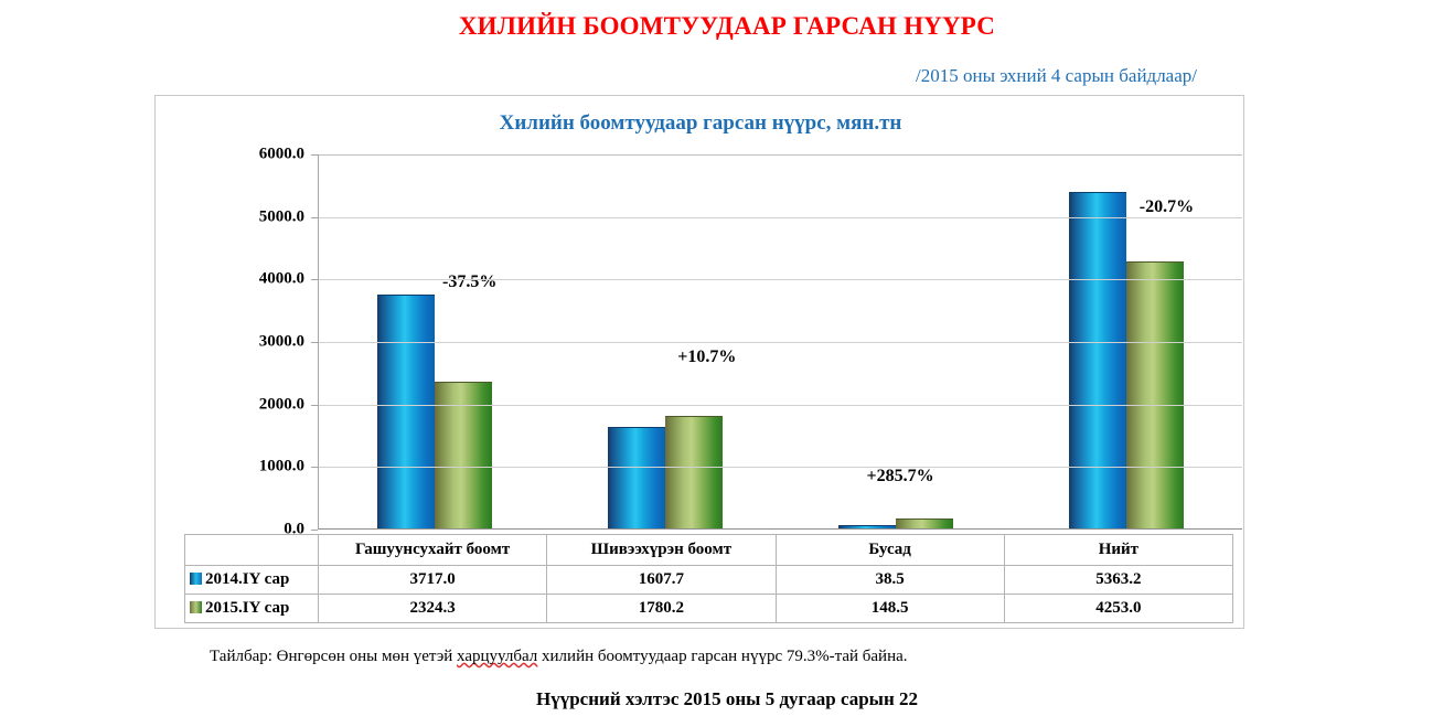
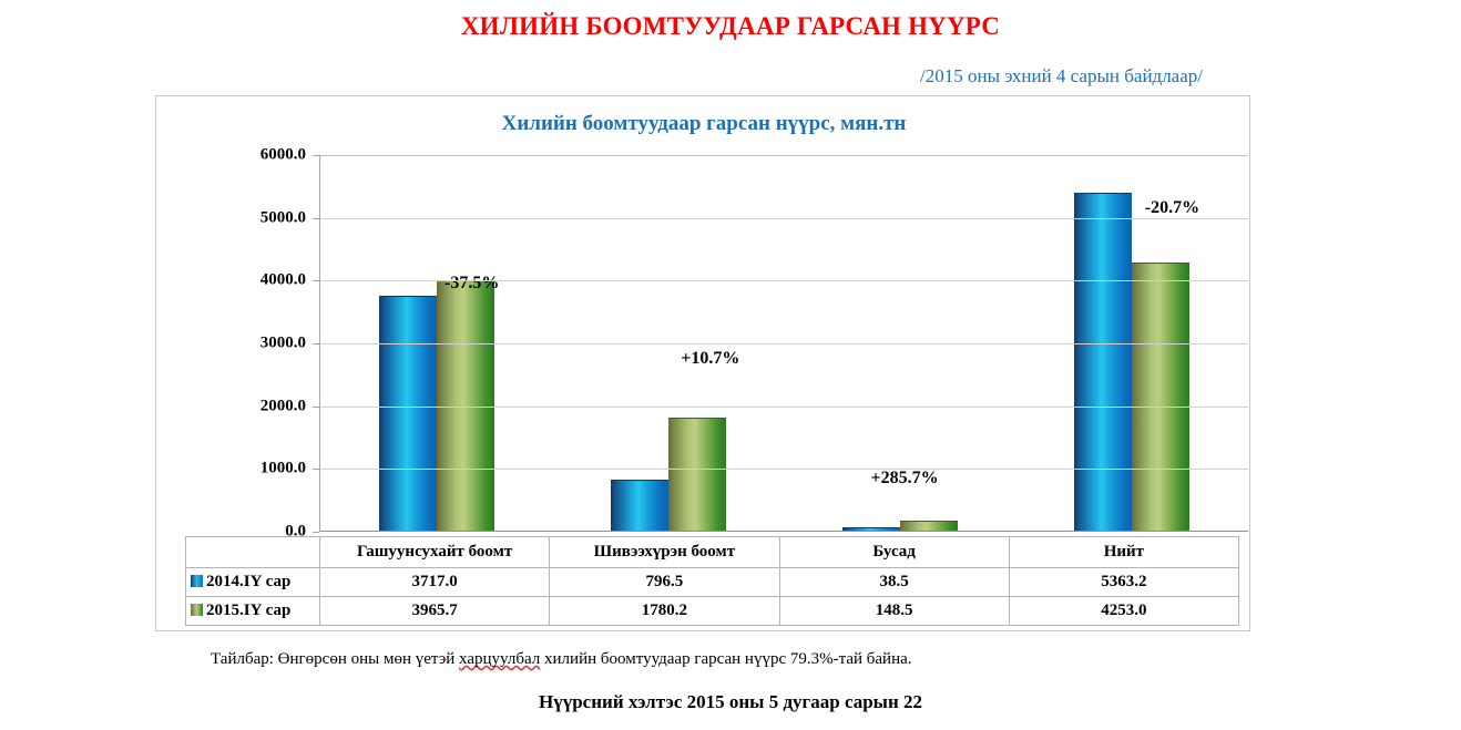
2015.IY сар/Гашуунсухайт боомт: 2324.3 -> 3965.7
2014.IY сар/Шивээхүрэн боомт: 1607.7 -> 796.5
